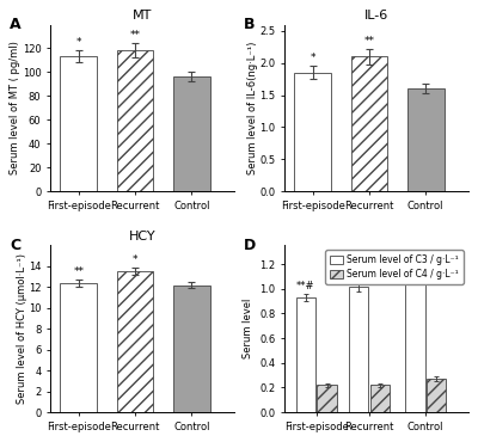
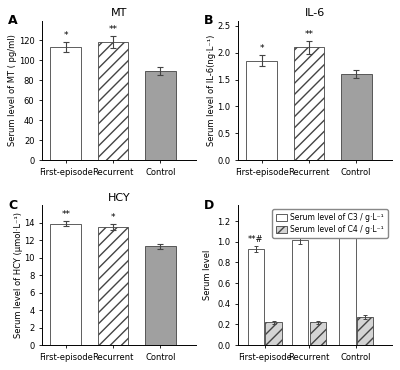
MT/Control: 96 -> 89
HCY/First-episode: 12.4 -> 13.9
HCY/Control: 12.2 -> 11.3
